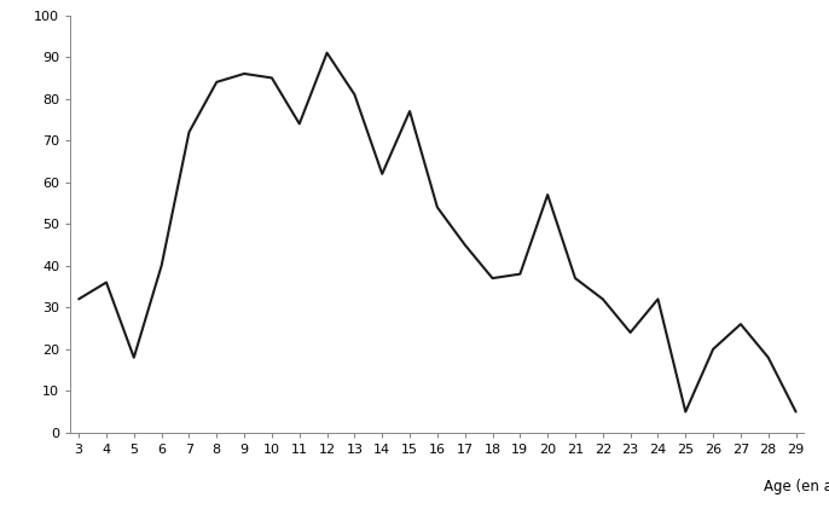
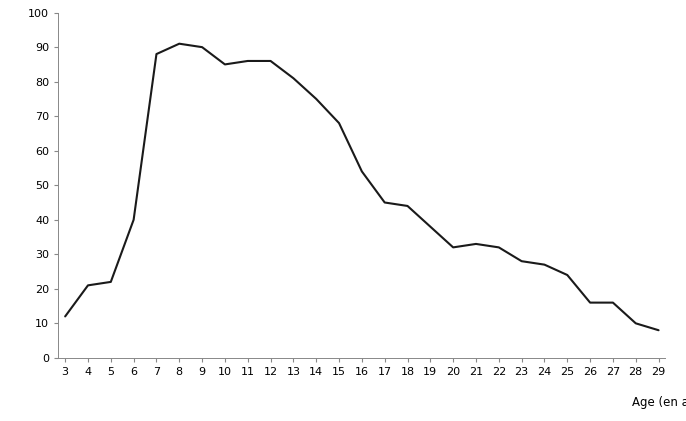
3: 32 -> 12
4: 36 -> 21
5: 18 -> 22
7: 72 -> 88
8: 84 -> 91
9: 86 -> 90
11: 74 -> 86
12: 91 -> 86
14: 62 -> 75
15: 77 -> 68
18: 37 -> 44
20: 57 -> 32
21: 37 -> 33
23: 24 -> 28
24: 32 -> 27
25: 5 -> 24
26: 20 -> 16
27: 26 -> 16
28: 18 -> 10
29: 5 -> 8
